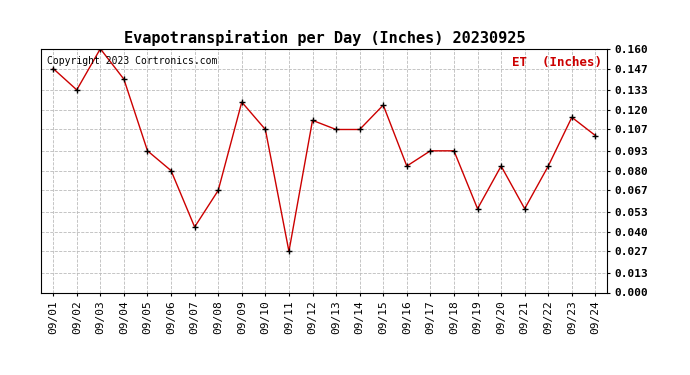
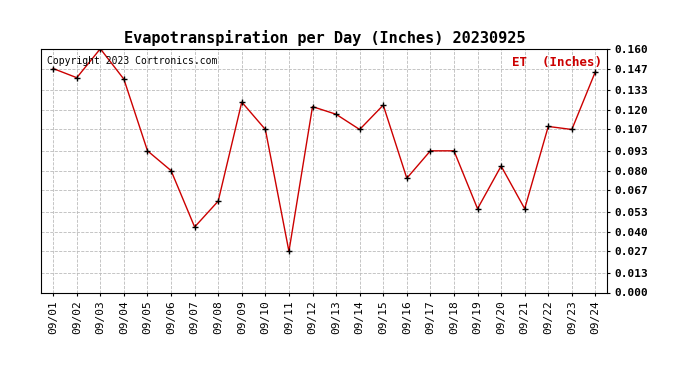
09/02: 0.133 -> 0.141
09/08: 0.067 -> 0.060
09/12: 0.113 -> 0.122
09/13: 0.107 -> 0.117
09/16: 0.083 -> 0.075
09/22: 0.083 -> 0.109
09/23: 0.115 -> 0.107
09/24: 0.103 -> 0.145
